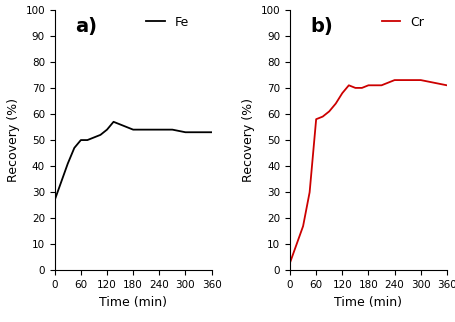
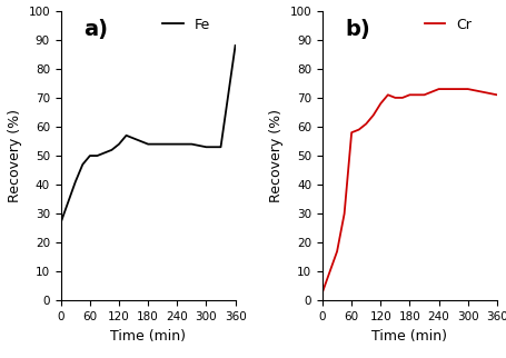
360: 53 -> 88
